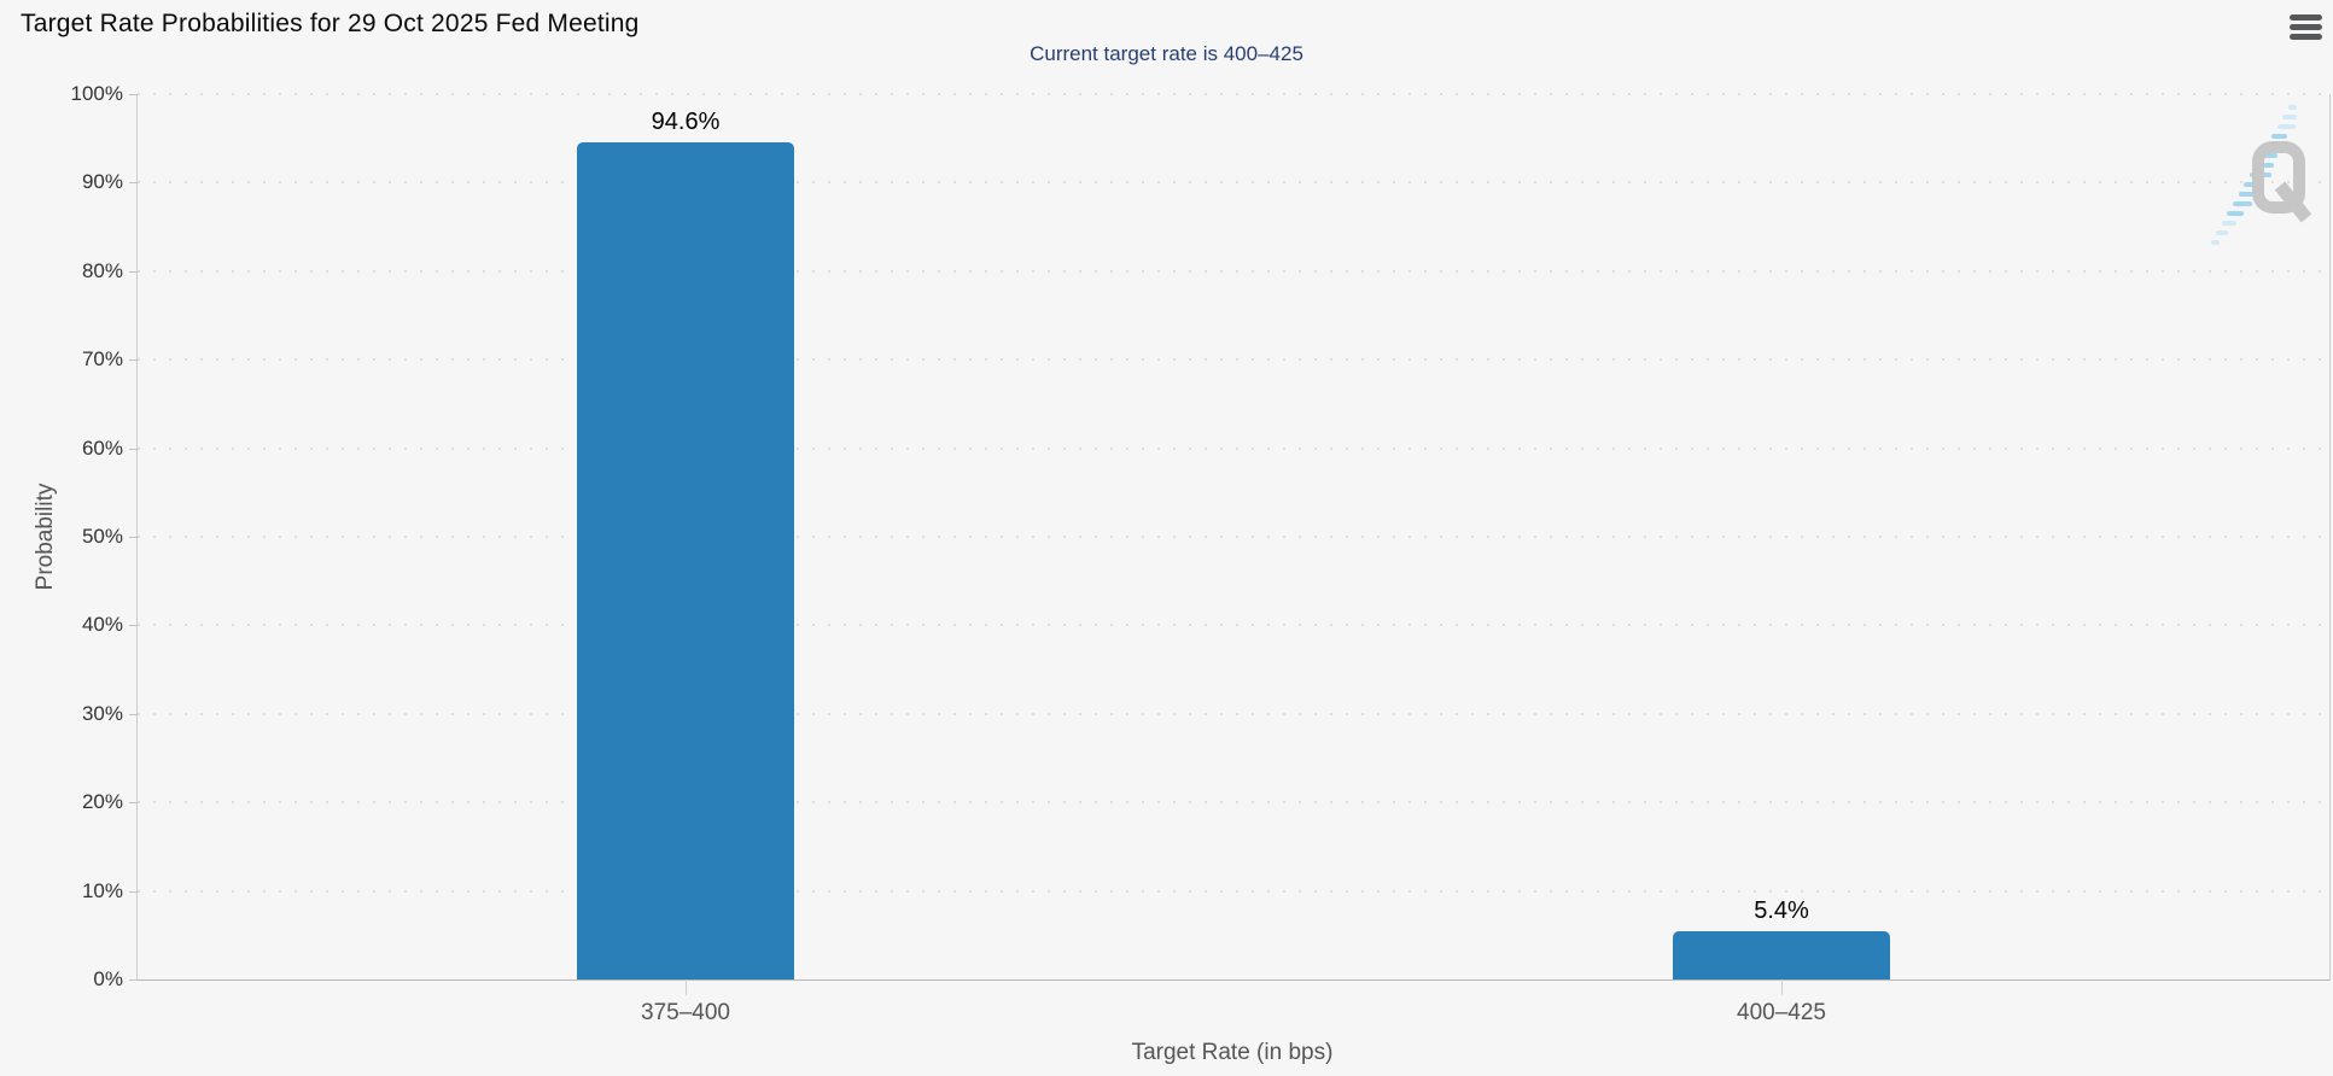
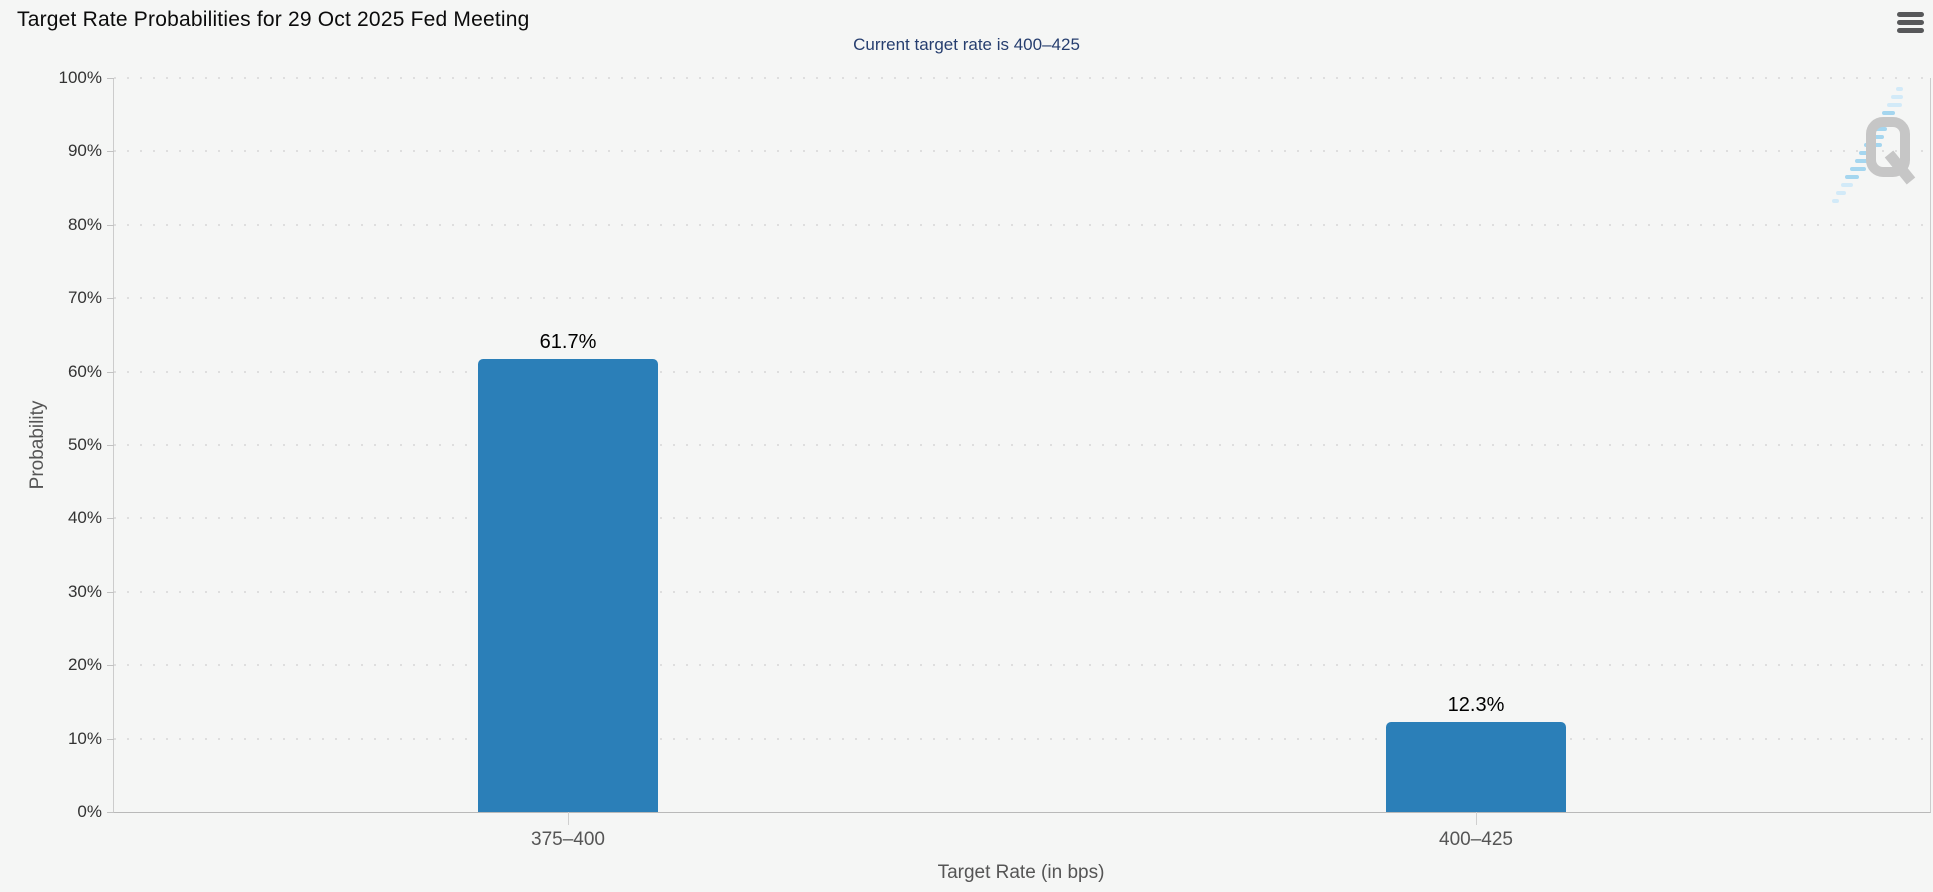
375–400: 94.6% -> 61.7%
400–425: 5.4% -> 12.3%
